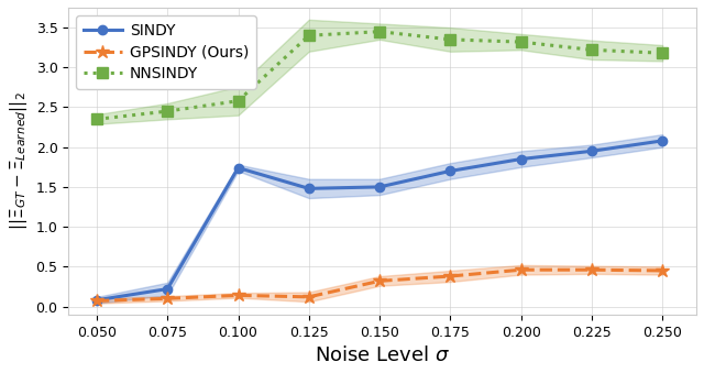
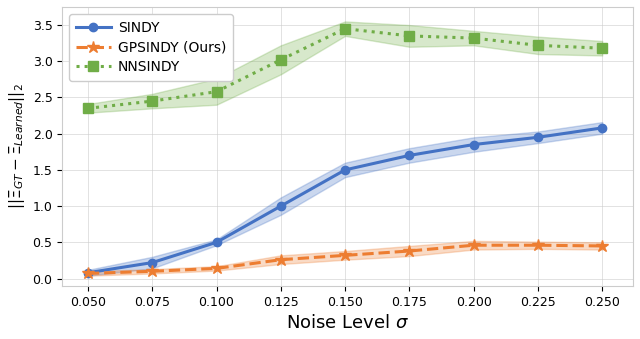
SINDY/0.100: 1.74 -> 0.50
SINDY/0.125: 1.48 -> 1.00
GPSINDY (Ours)/0.125: 0.12 -> 0.26
NNSINDY/0.125: 3.40 -> 3.02
